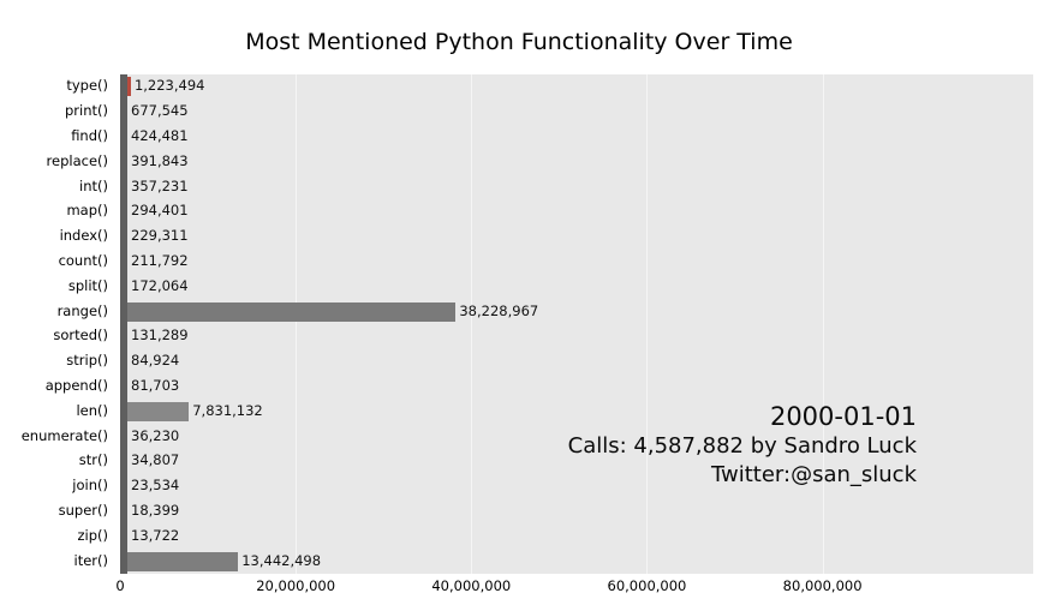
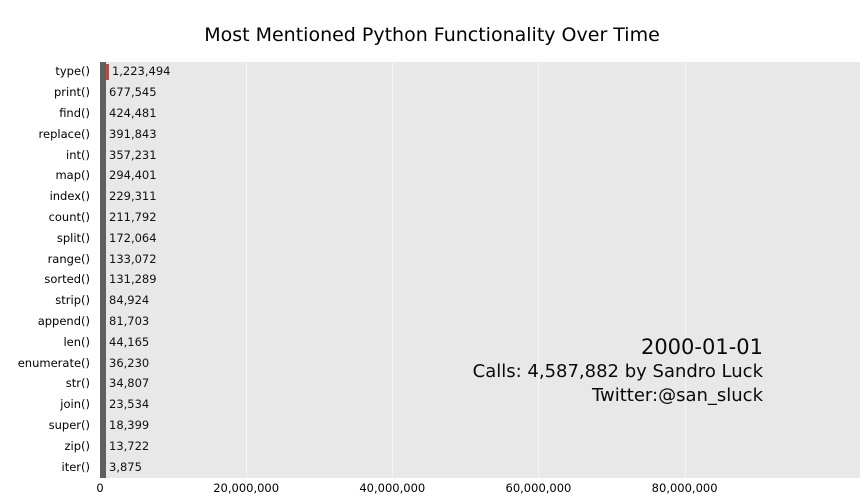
range(): 38,228,967 -> 133,072
len(): 7,831,132 -> 44,165
iter(): 13,442,498 -> 3,875
